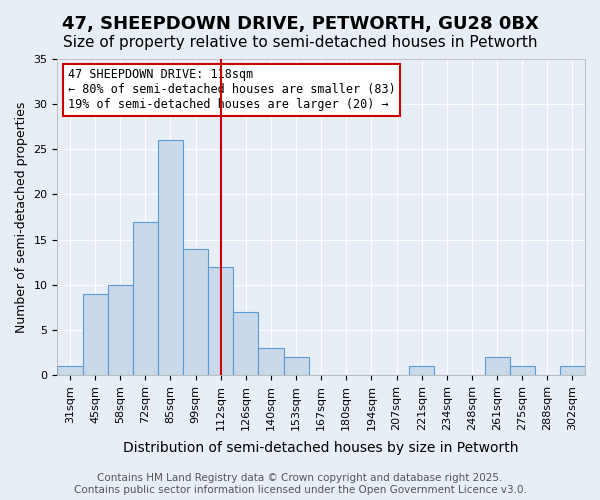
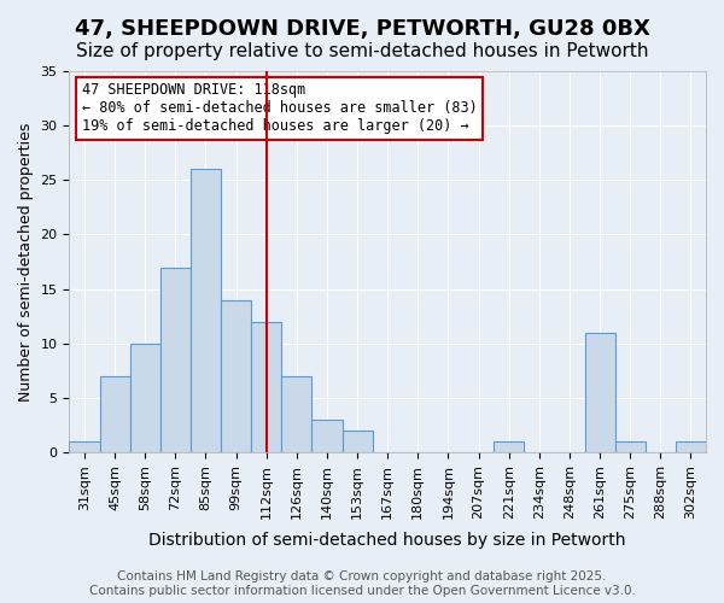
45sqm: 9 -> 7
261sqm: 2 -> 11
